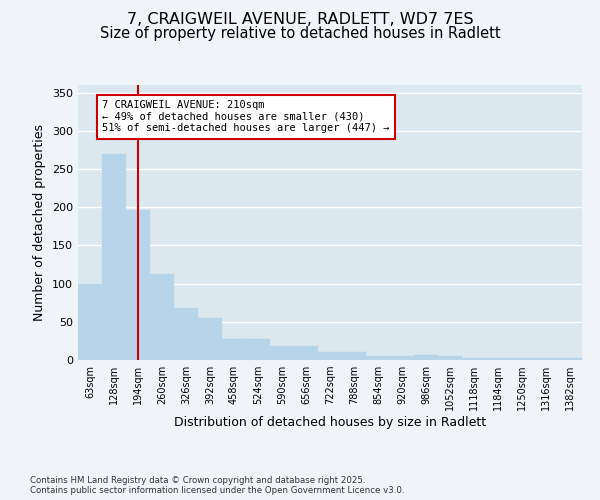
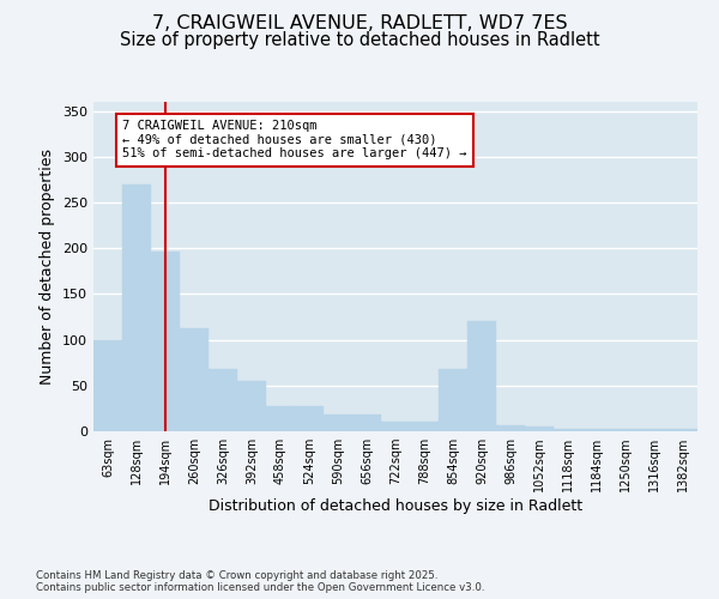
854sqm: 5 -> 68
920sqm: 5 -> 120
